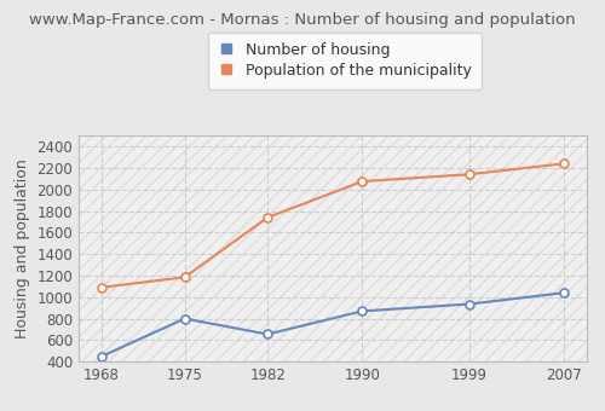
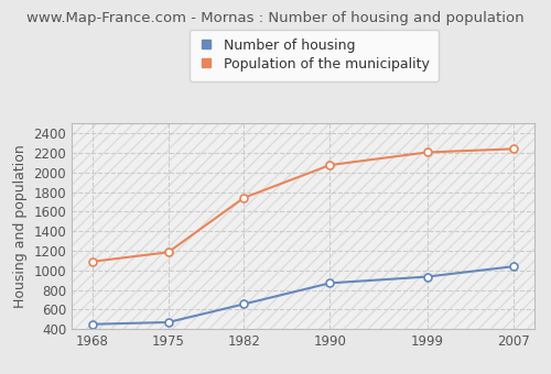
Number of housing/1975: 800 -> 470
Population of the municipality/1999: 2140 -> 2200
